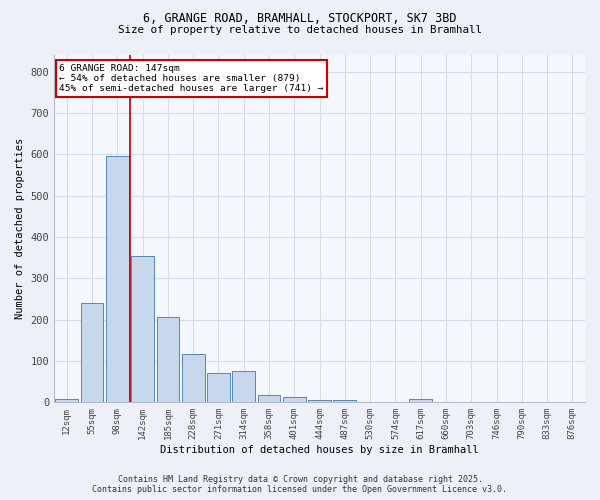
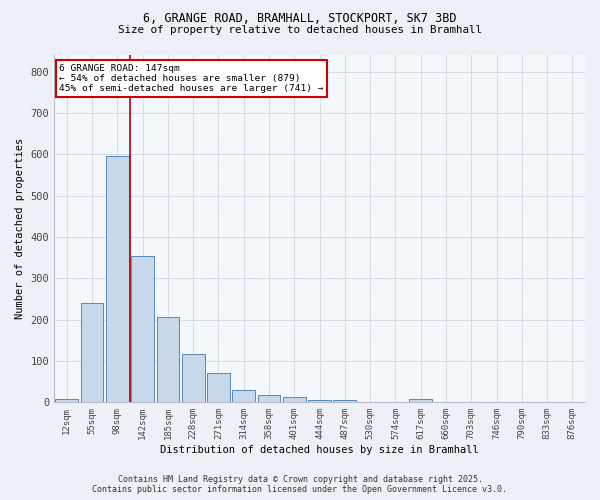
314sqm: 75 -> 30
